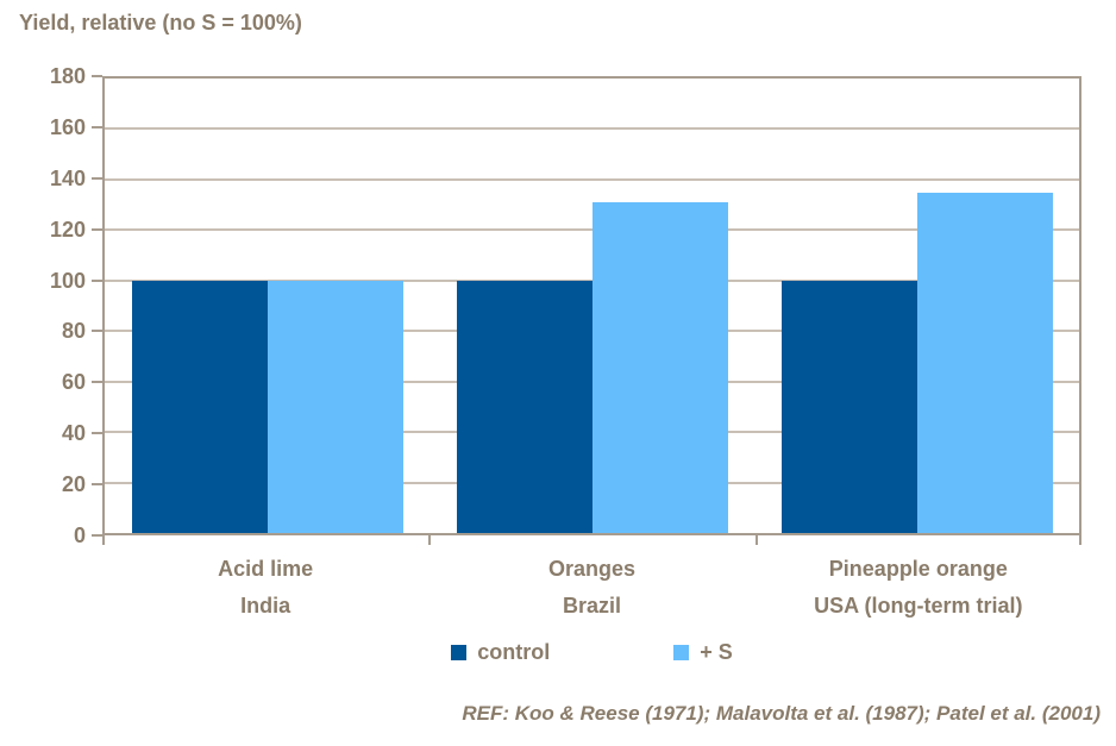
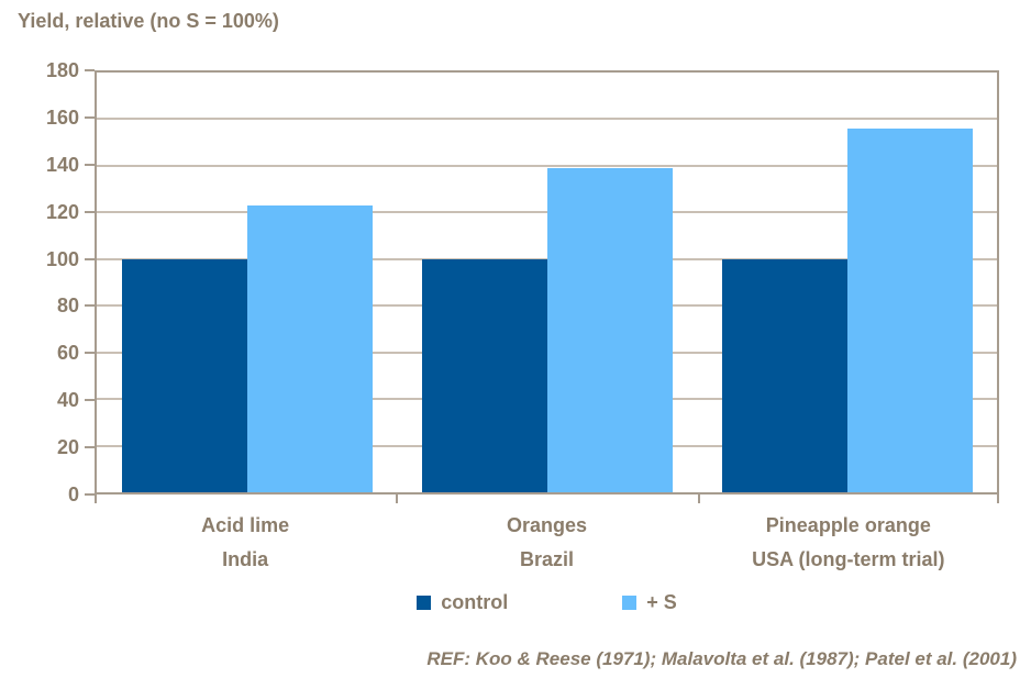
+ S/Acid lime: 100 -> 123
+ S/Oranges: 131 -> 139
+ S/Pineapple orange: 135 -> 156
